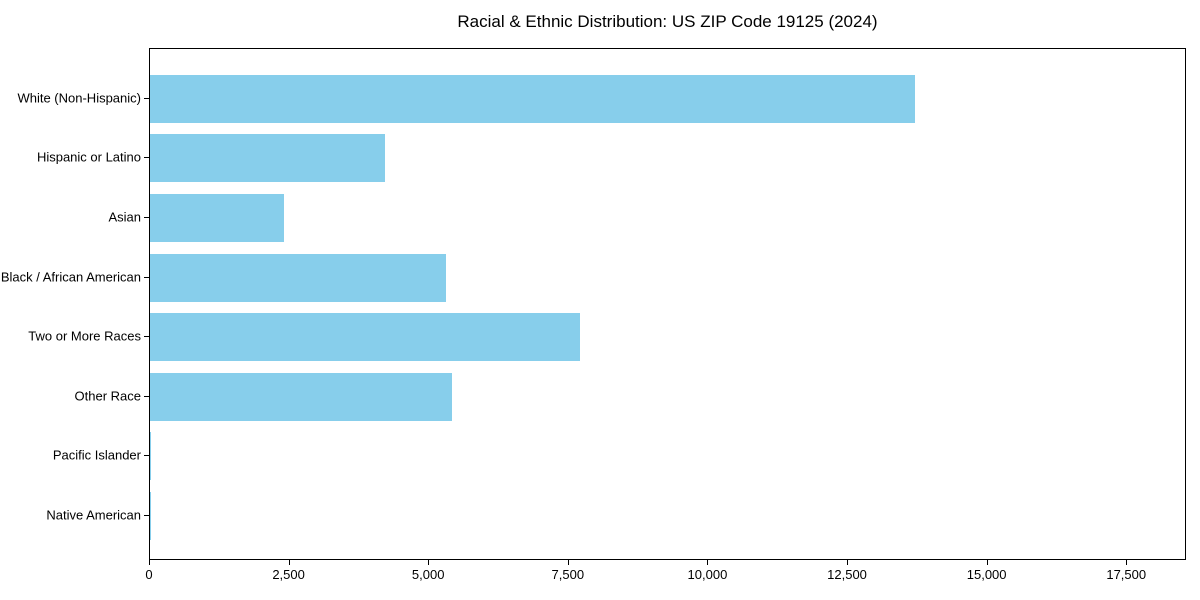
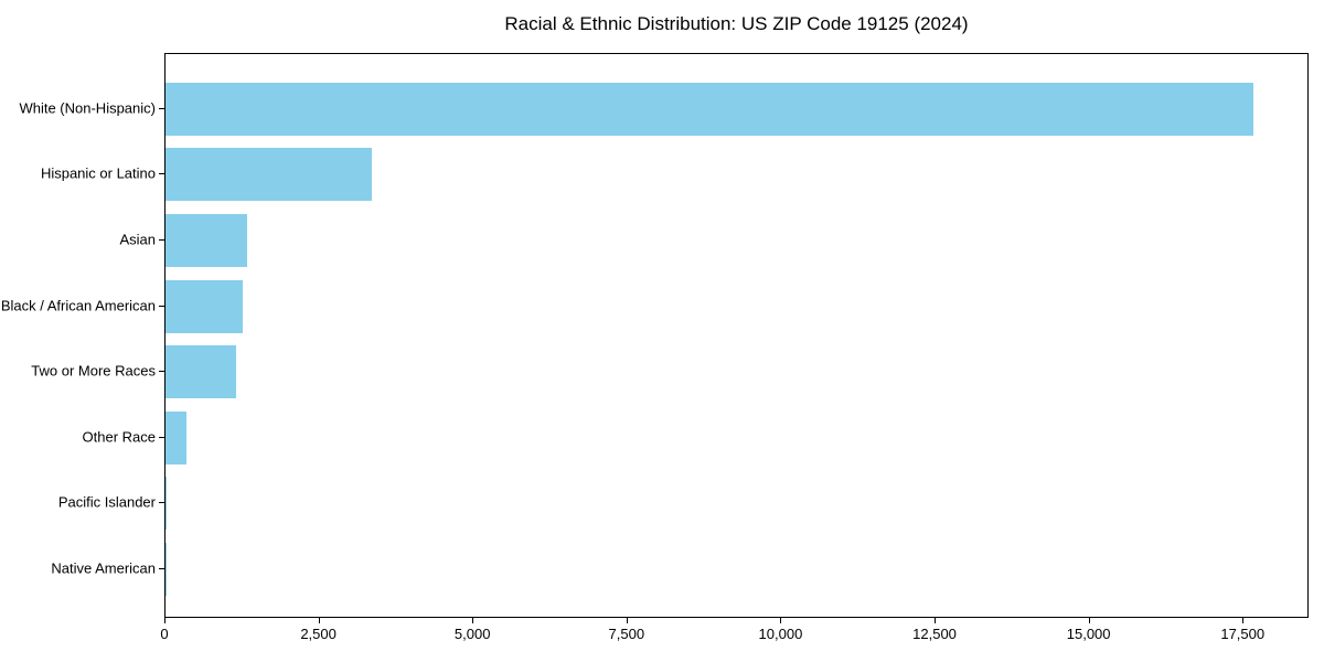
White (Non-Hispanic): 13700 -> 17600
Hispanic or Latino: 4200 -> 3400
Asian: 2400 -> 1300
Black / African American: 5300 -> 1200
Two or More Races: 7700 -> 1100
Other Race: 5400 -> 300
